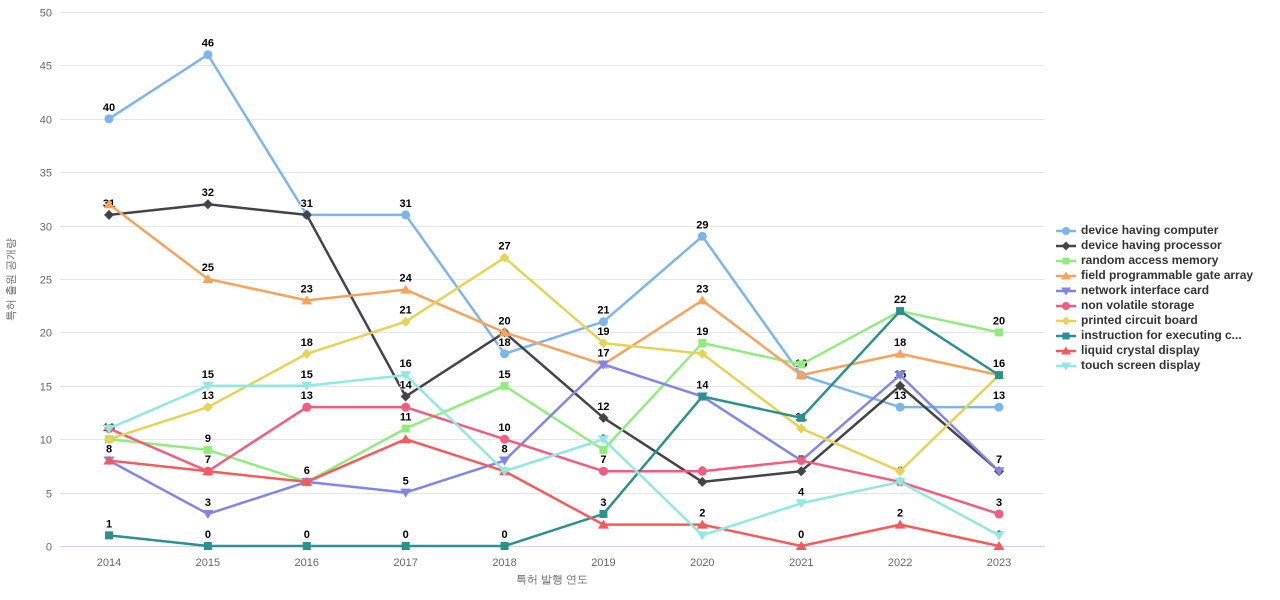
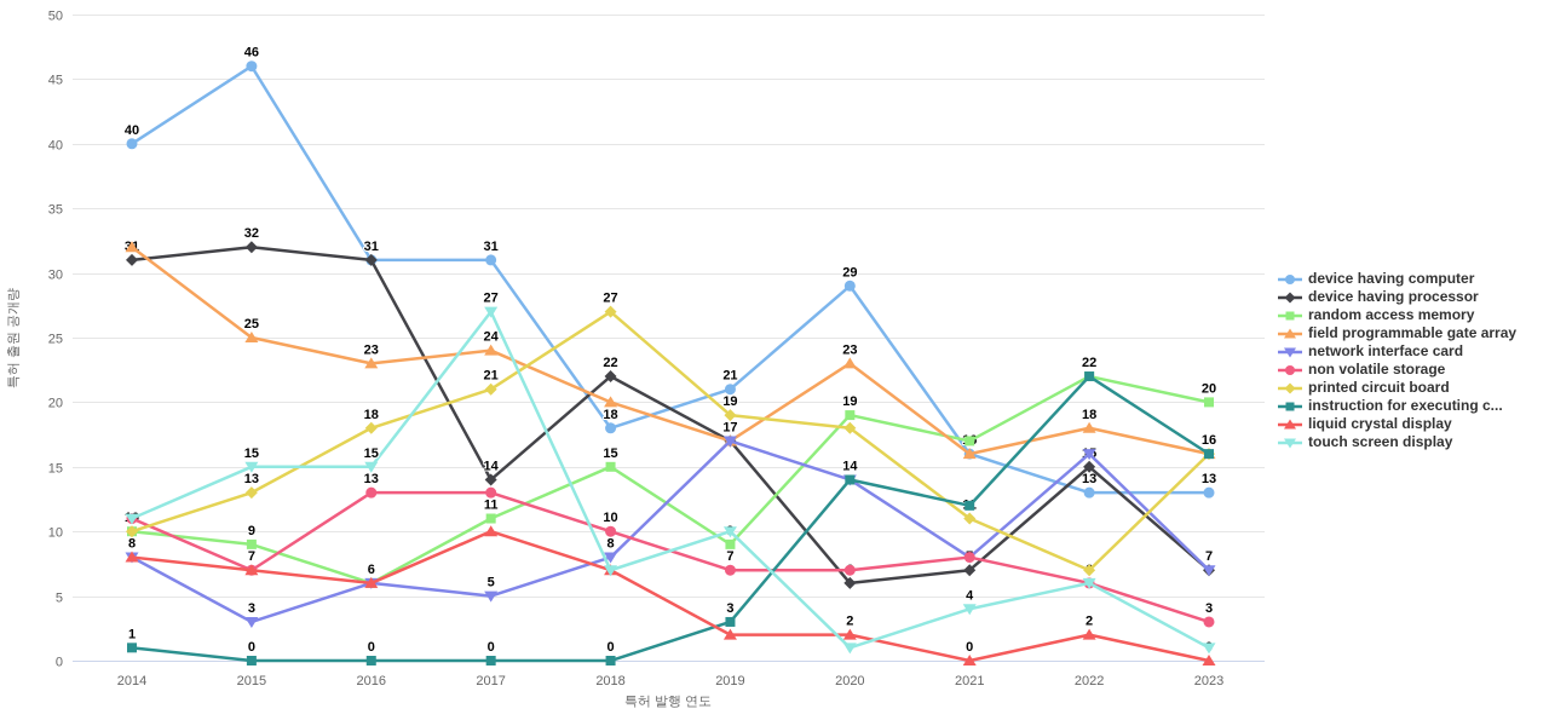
touch screen display/2017: 16 -> 27
device having processor/2018: 20 -> 22
device having processor/2019: 12 -> 17
